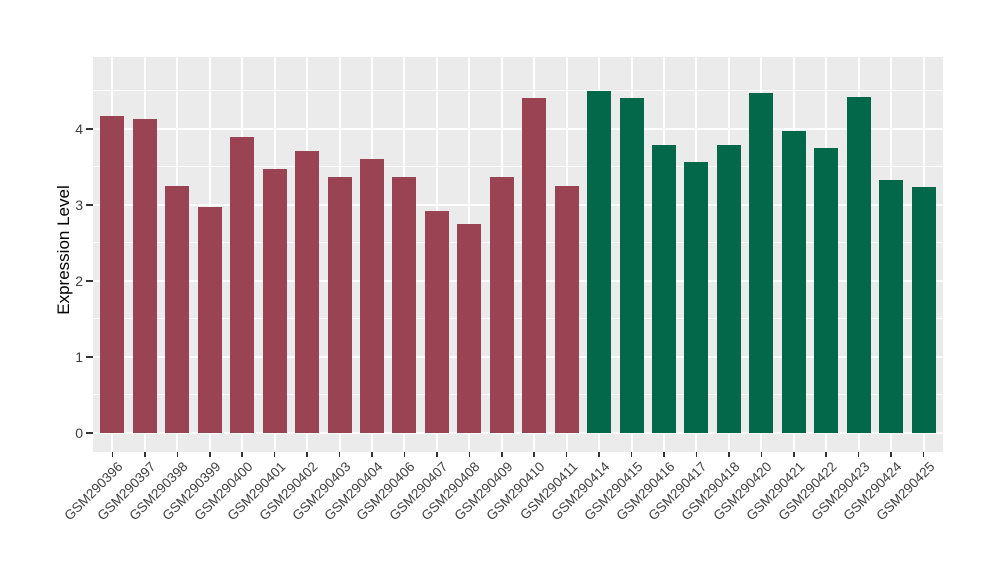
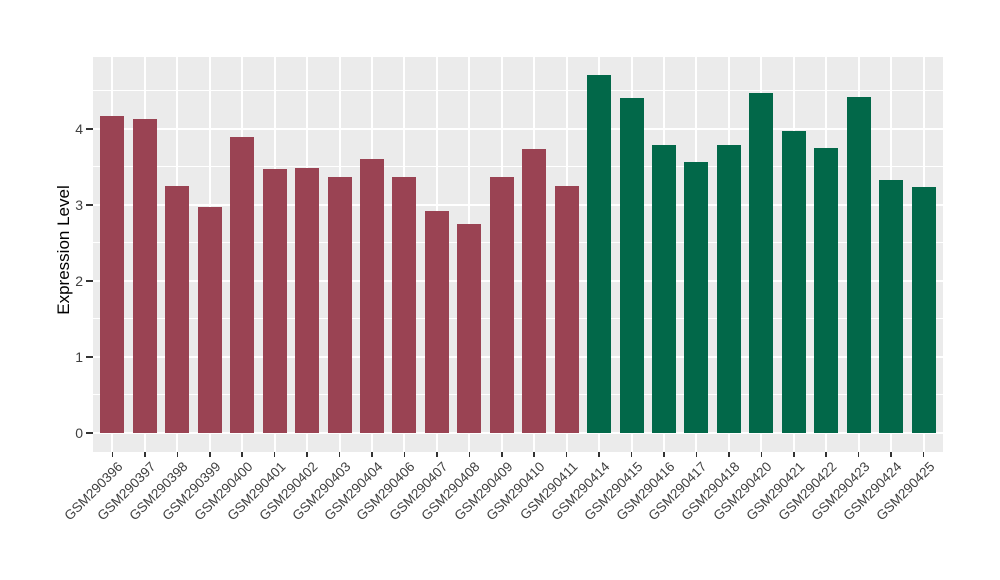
GSM290402: 3.7 -> 3.5
GSM290410: 4.4 -> 3.7
GSM290414: 4.5 -> 4.7
